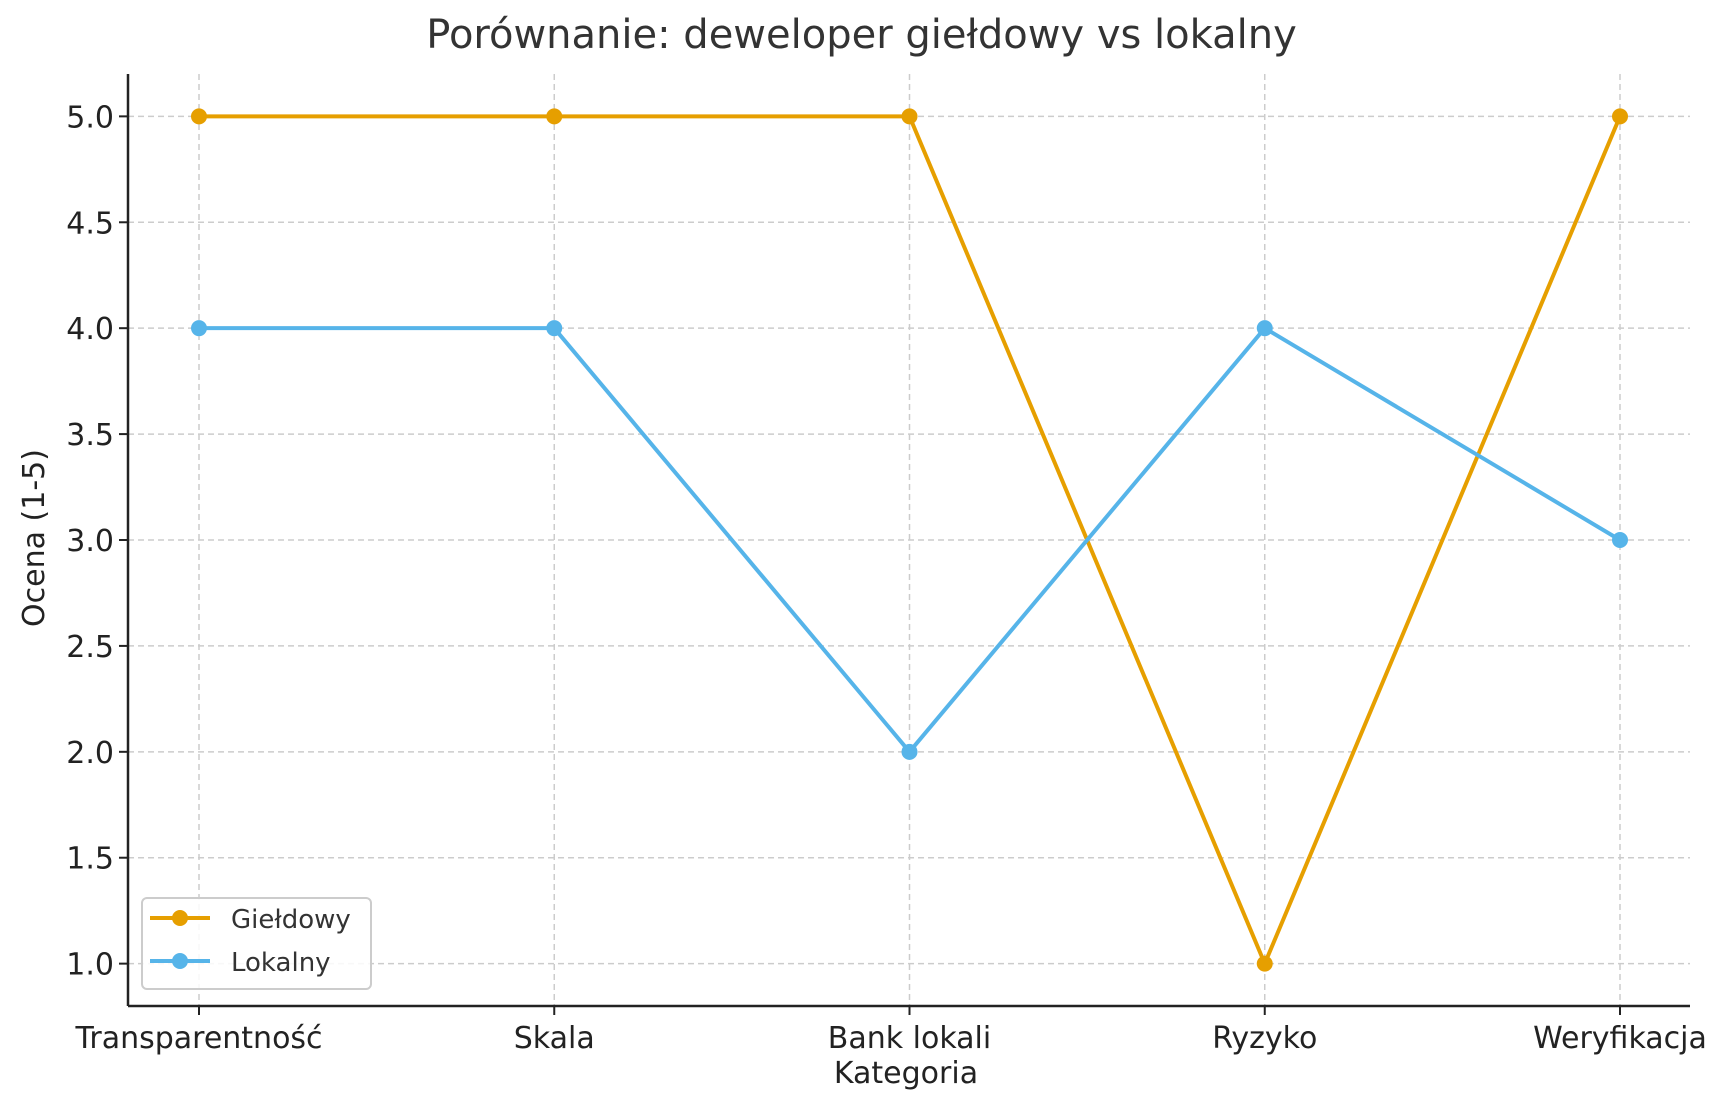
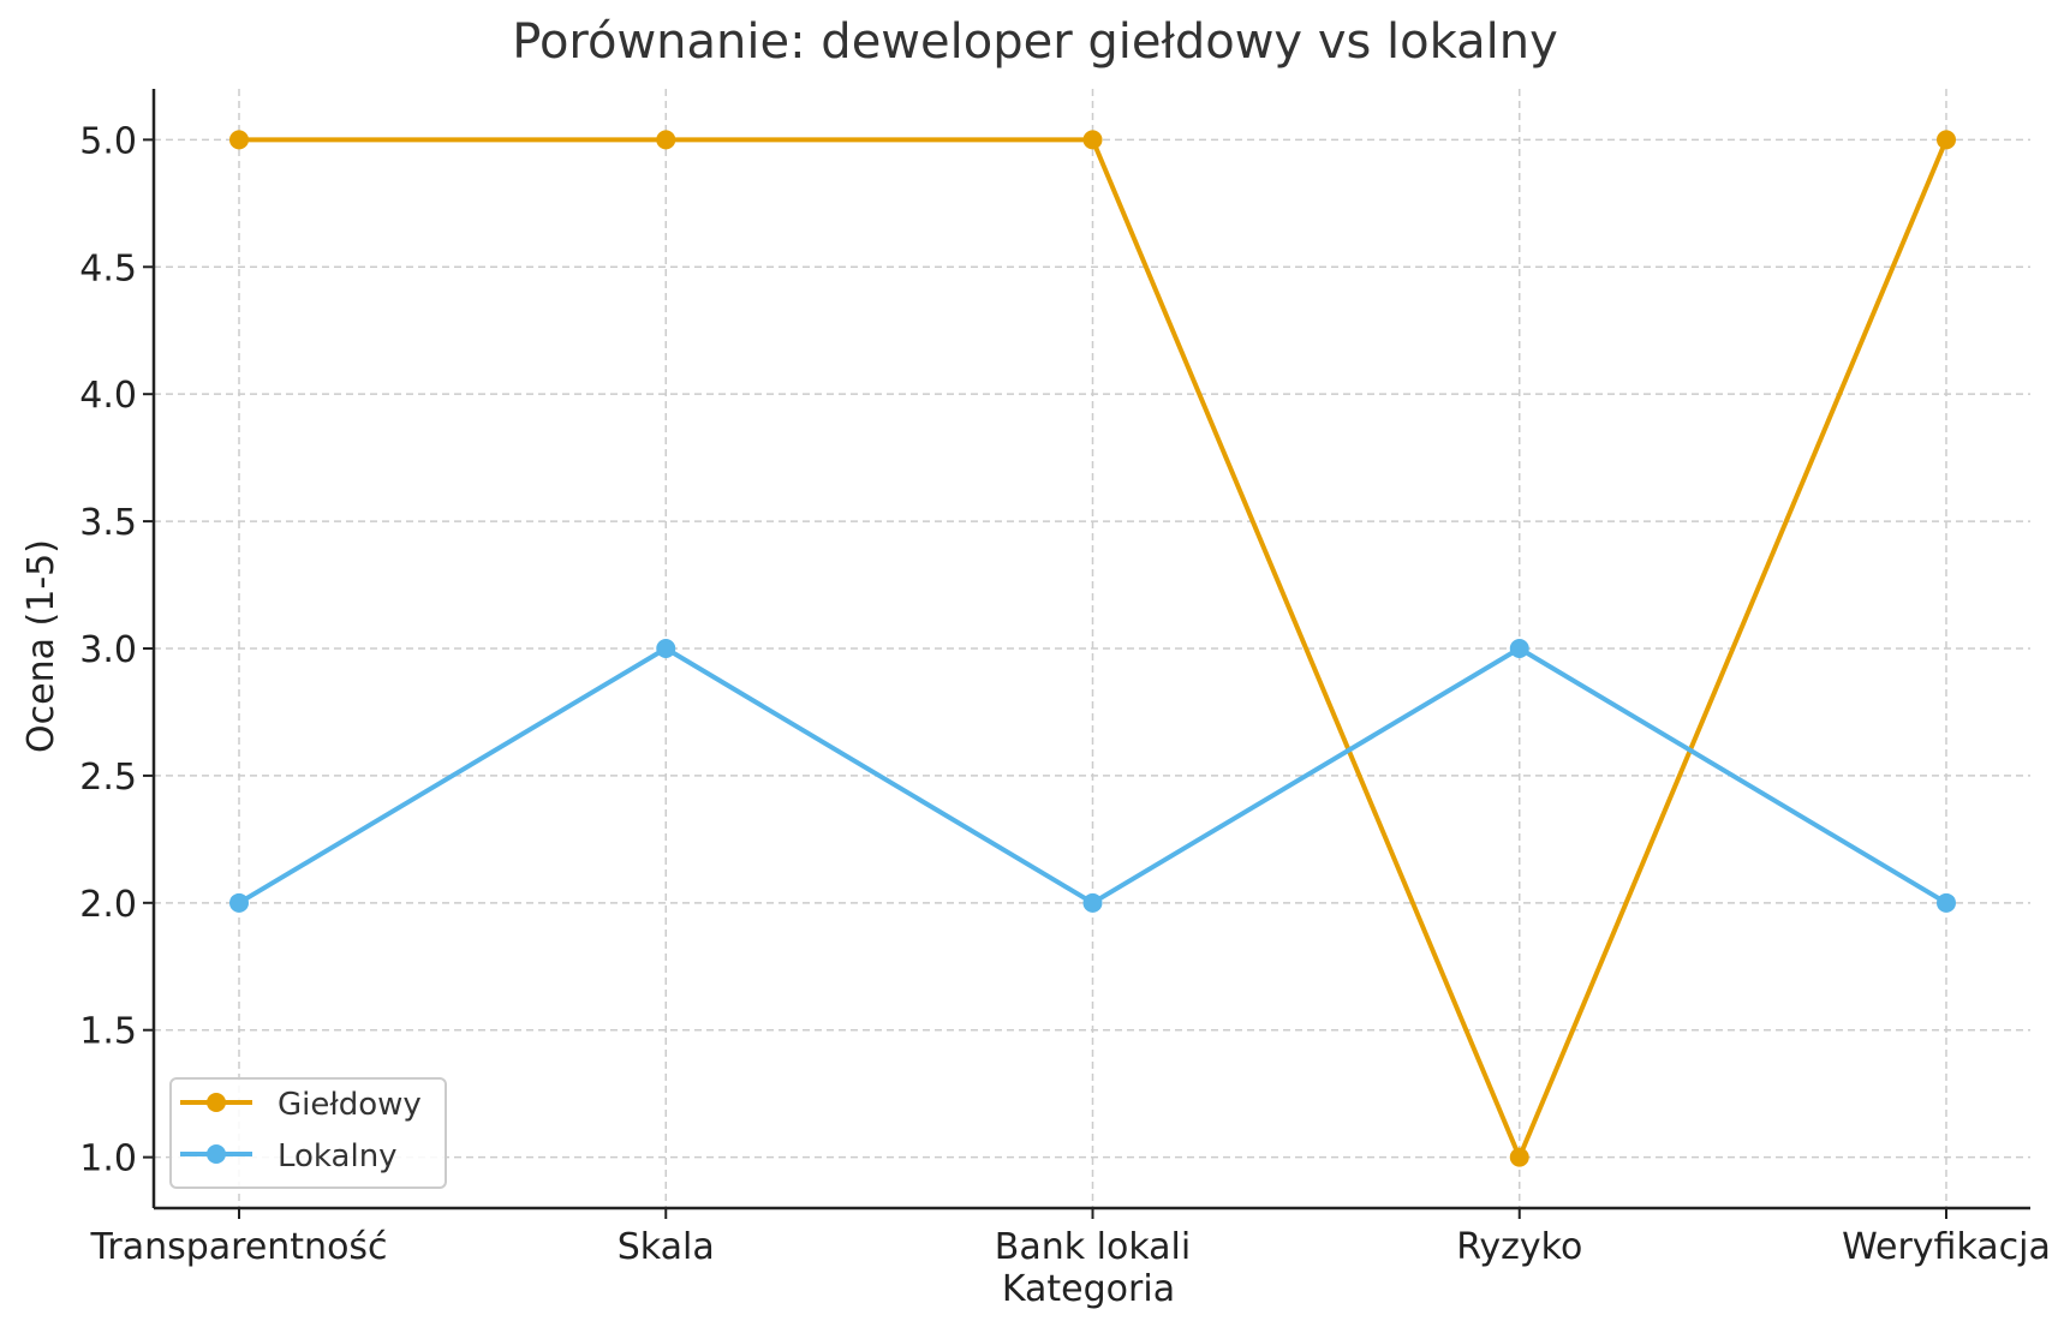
Lokalny/Transparentność: 4 -> 2
Lokalny/Skala: 4 -> 3
Lokalny/Ryzyko: 4 -> 3
Lokalny/Weryfikacja: 3 -> 2
